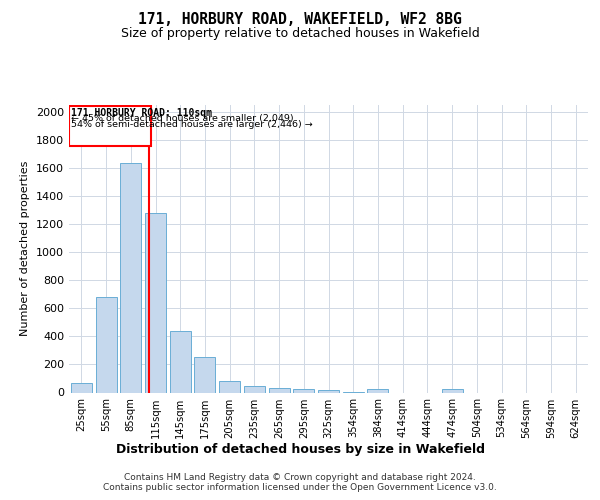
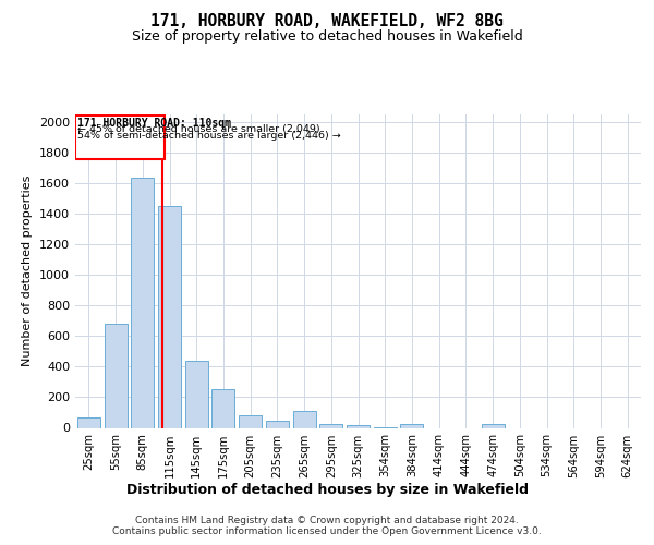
115sqm: 1280 -> 1450
265sqm: 30 -> 110
